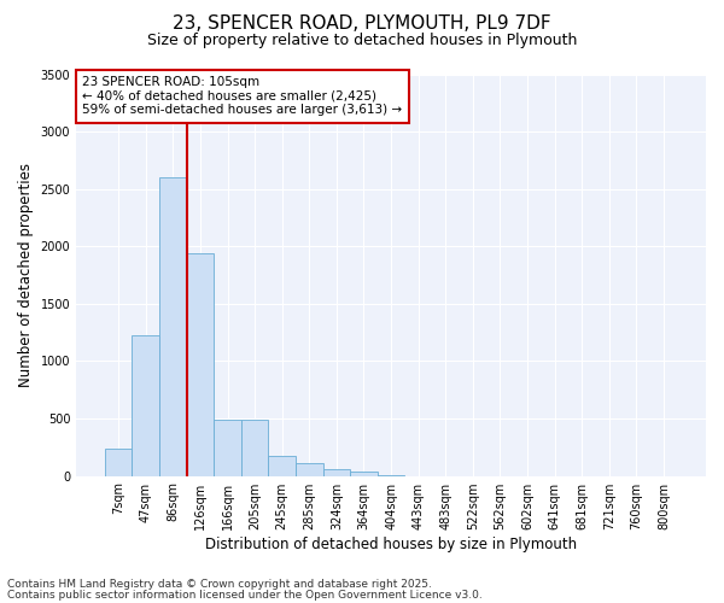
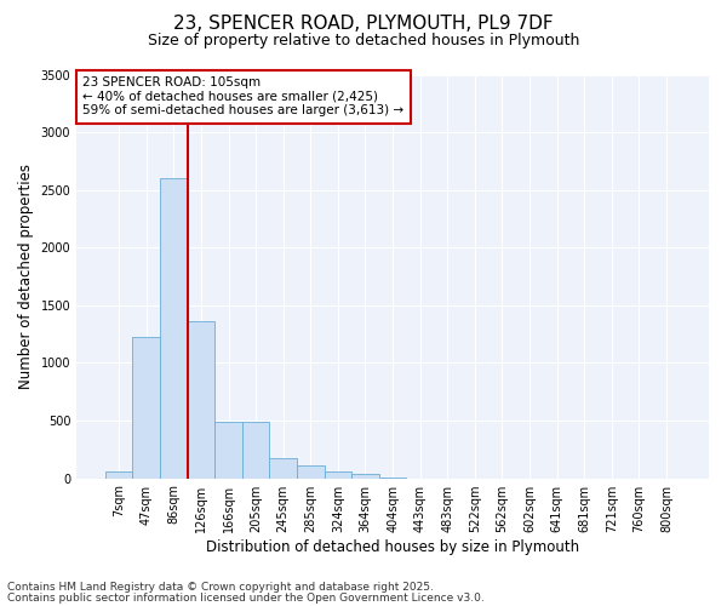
7sqm: 240 -> 60
126sqm: 1940 -> 1360
